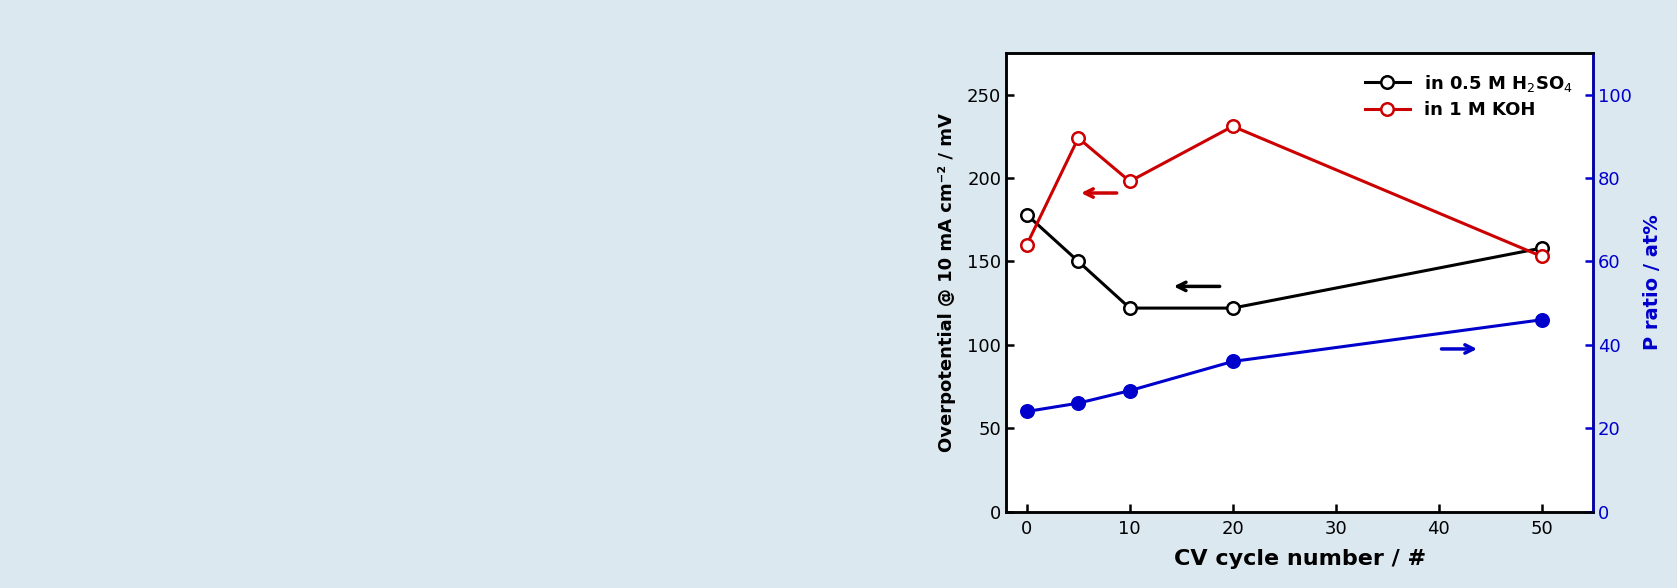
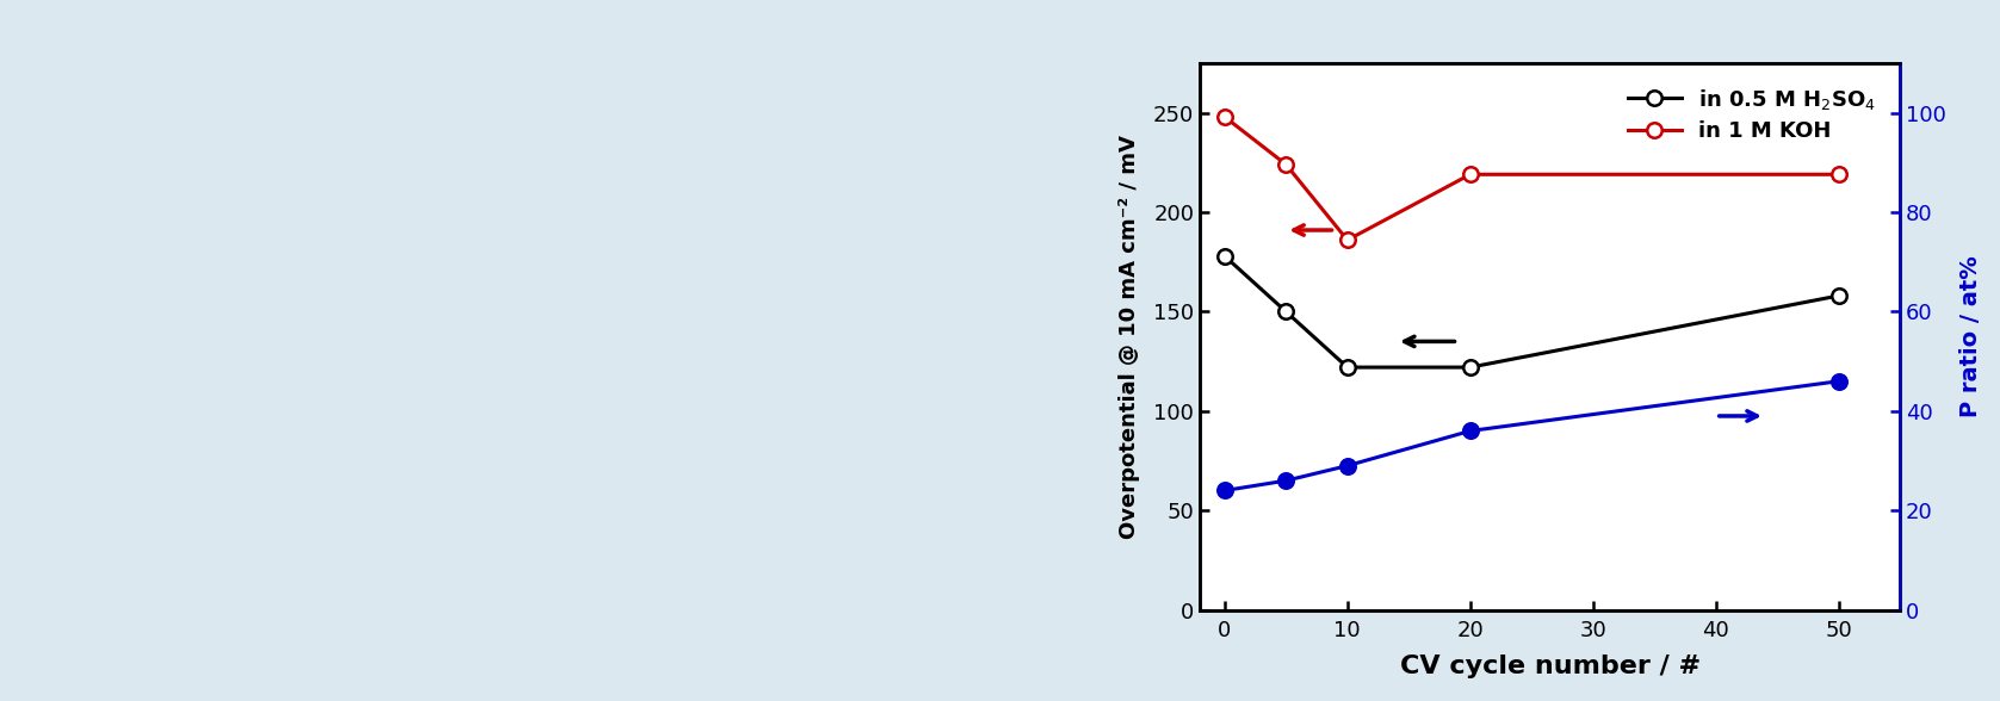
in 1 M KOH/0: 160 -> 248
in 1 M KOH/10: 198 -> 186
in 1 M KOH/20: 231 -> 219
in 1 M KOH/50: 153 -> 219
